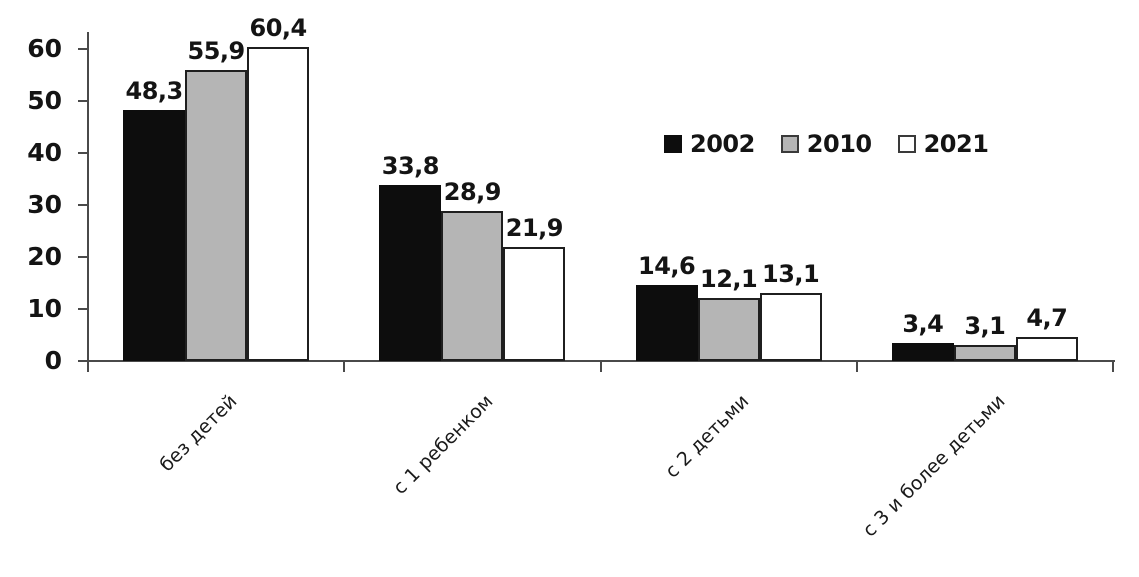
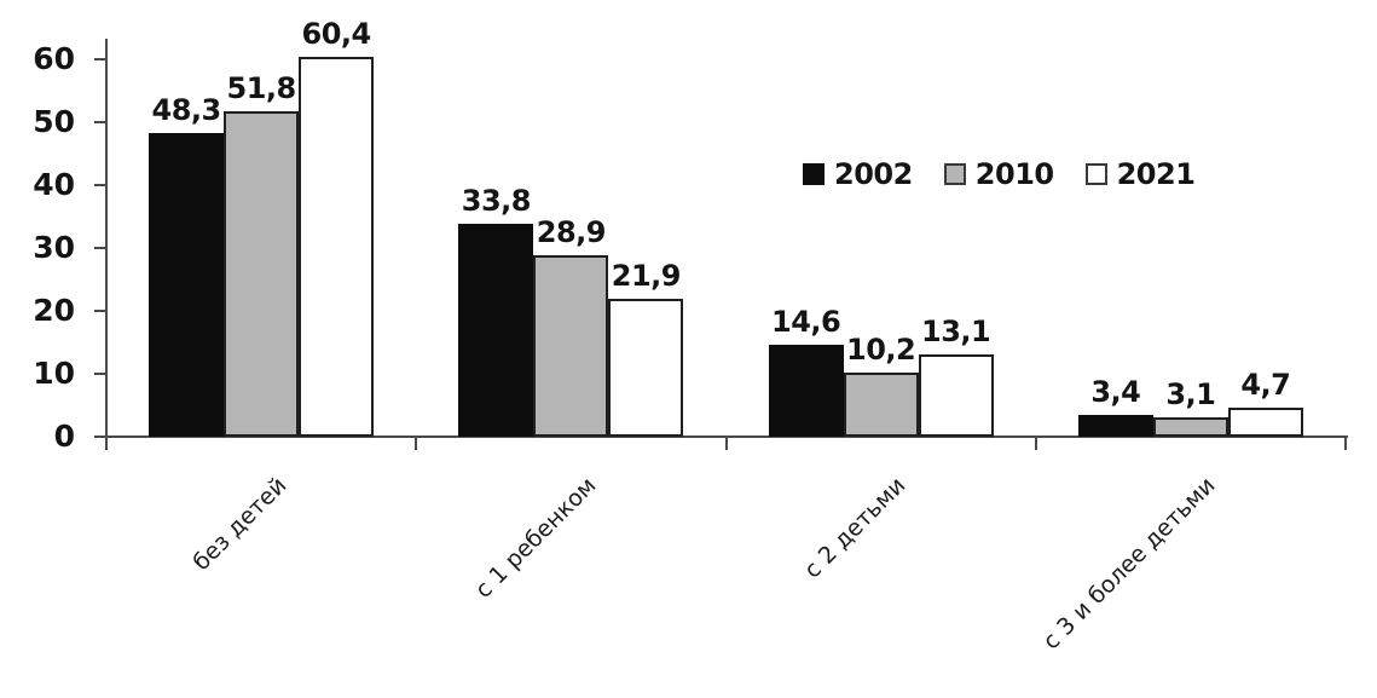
2010/без детей: 55,9 -> 51,8
2010/с 2 детьми: 12,1 -> 10,2
